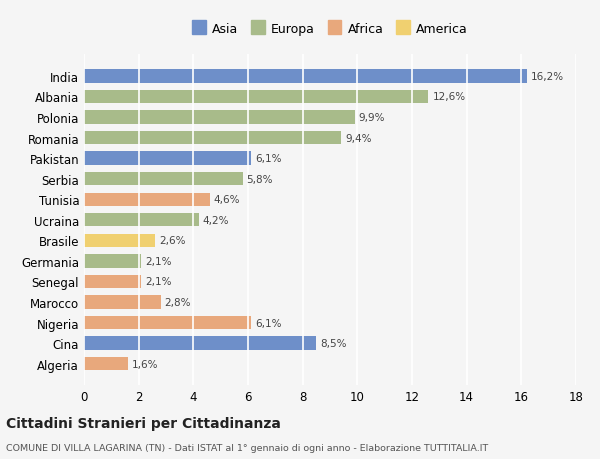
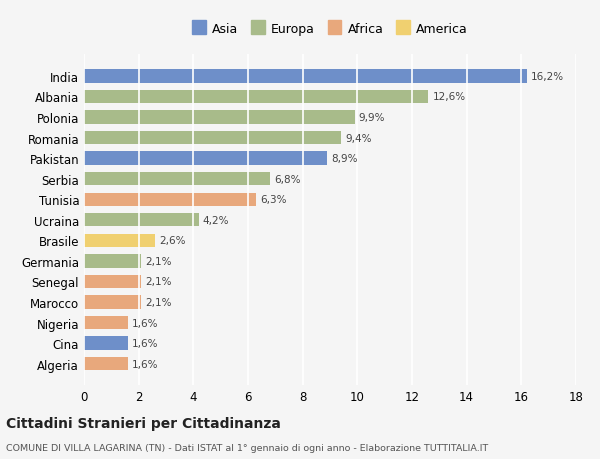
Pakistan: 6,1% -> 8,9%
Serbia: 5,8% -> 6,8%
Tunisia: 4,6% -> 6,3%
Marocco: 2,8% -> 2,1%
Nigeria: 6,1% -> 1,6%
Cina: 8,5% -> 1,6%
